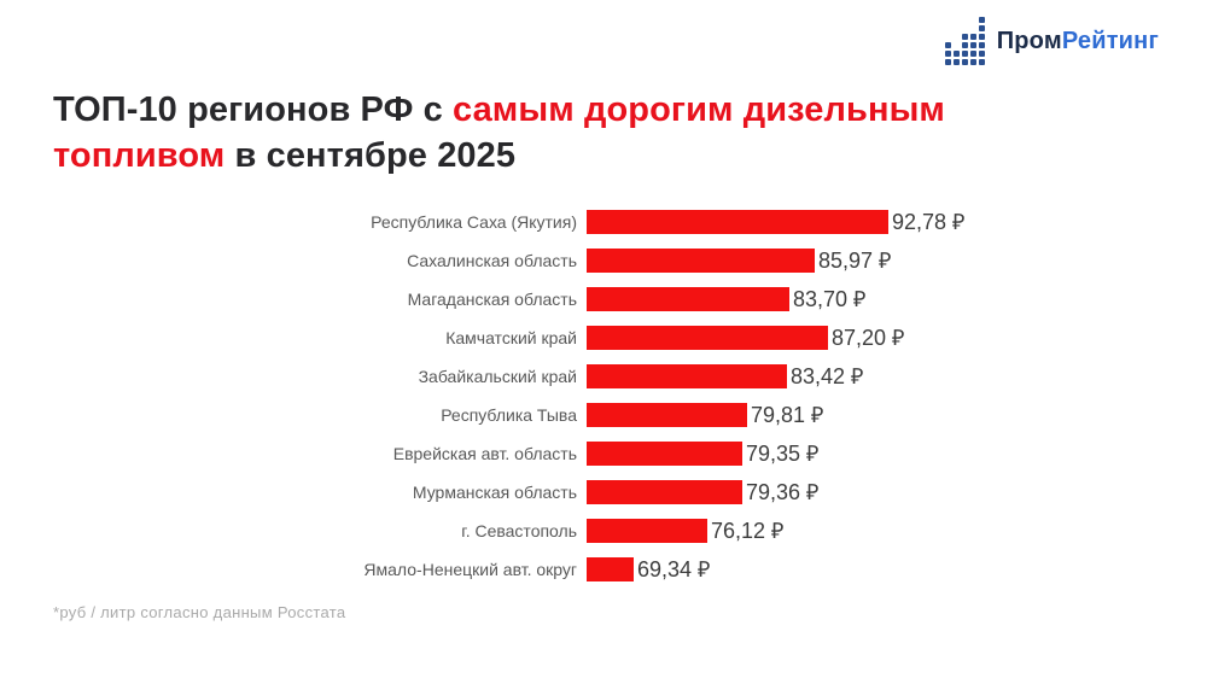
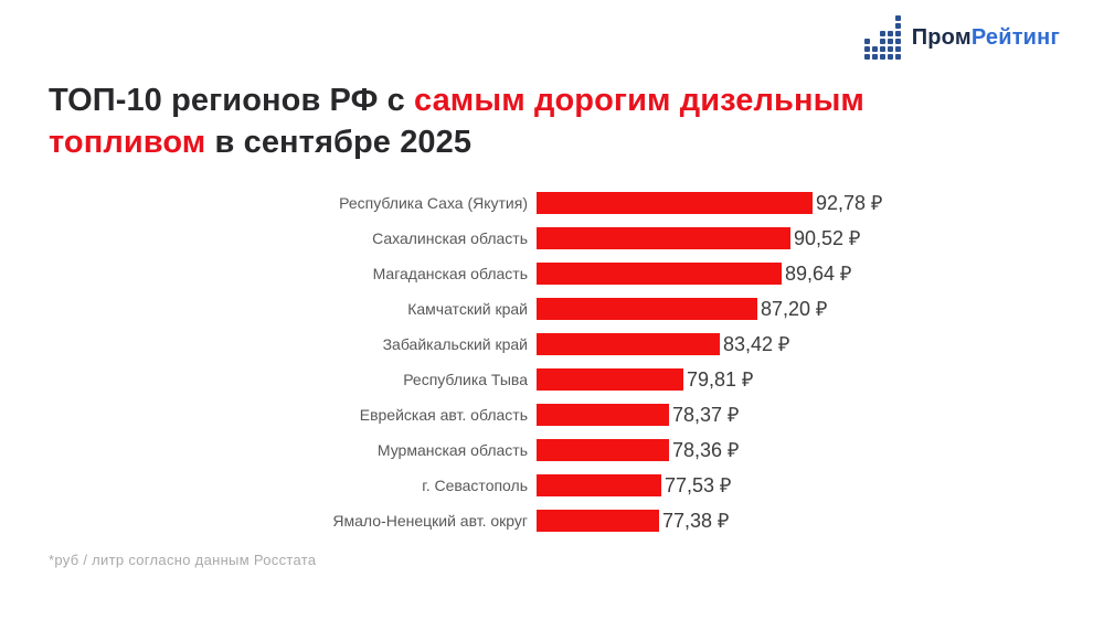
Сахалинская область: 85,97 -> 90,52
Магаданская область: 83,70 -> 89,64
Еврейская авт. область: 79,35 -> 78,37
Мурманская область: 79,36 -> 78,36
г. Севастополь: 76,12 -> 77,53
Ямало-Ненецкий авт. округ: 69,34 -> 77,38
